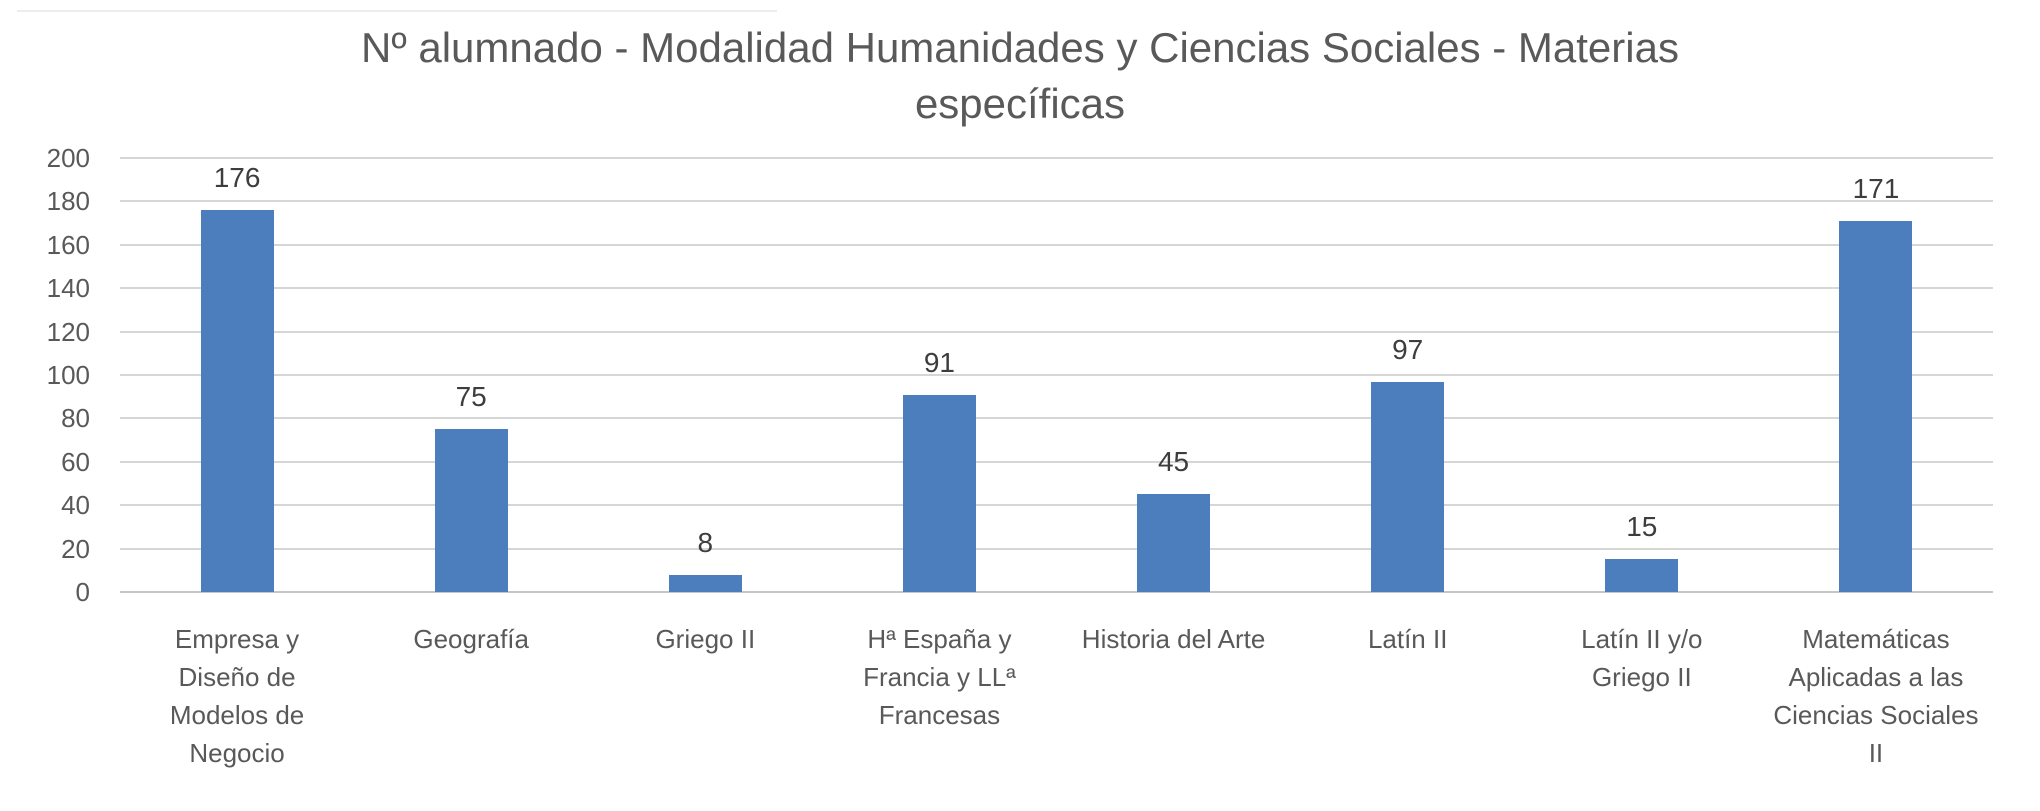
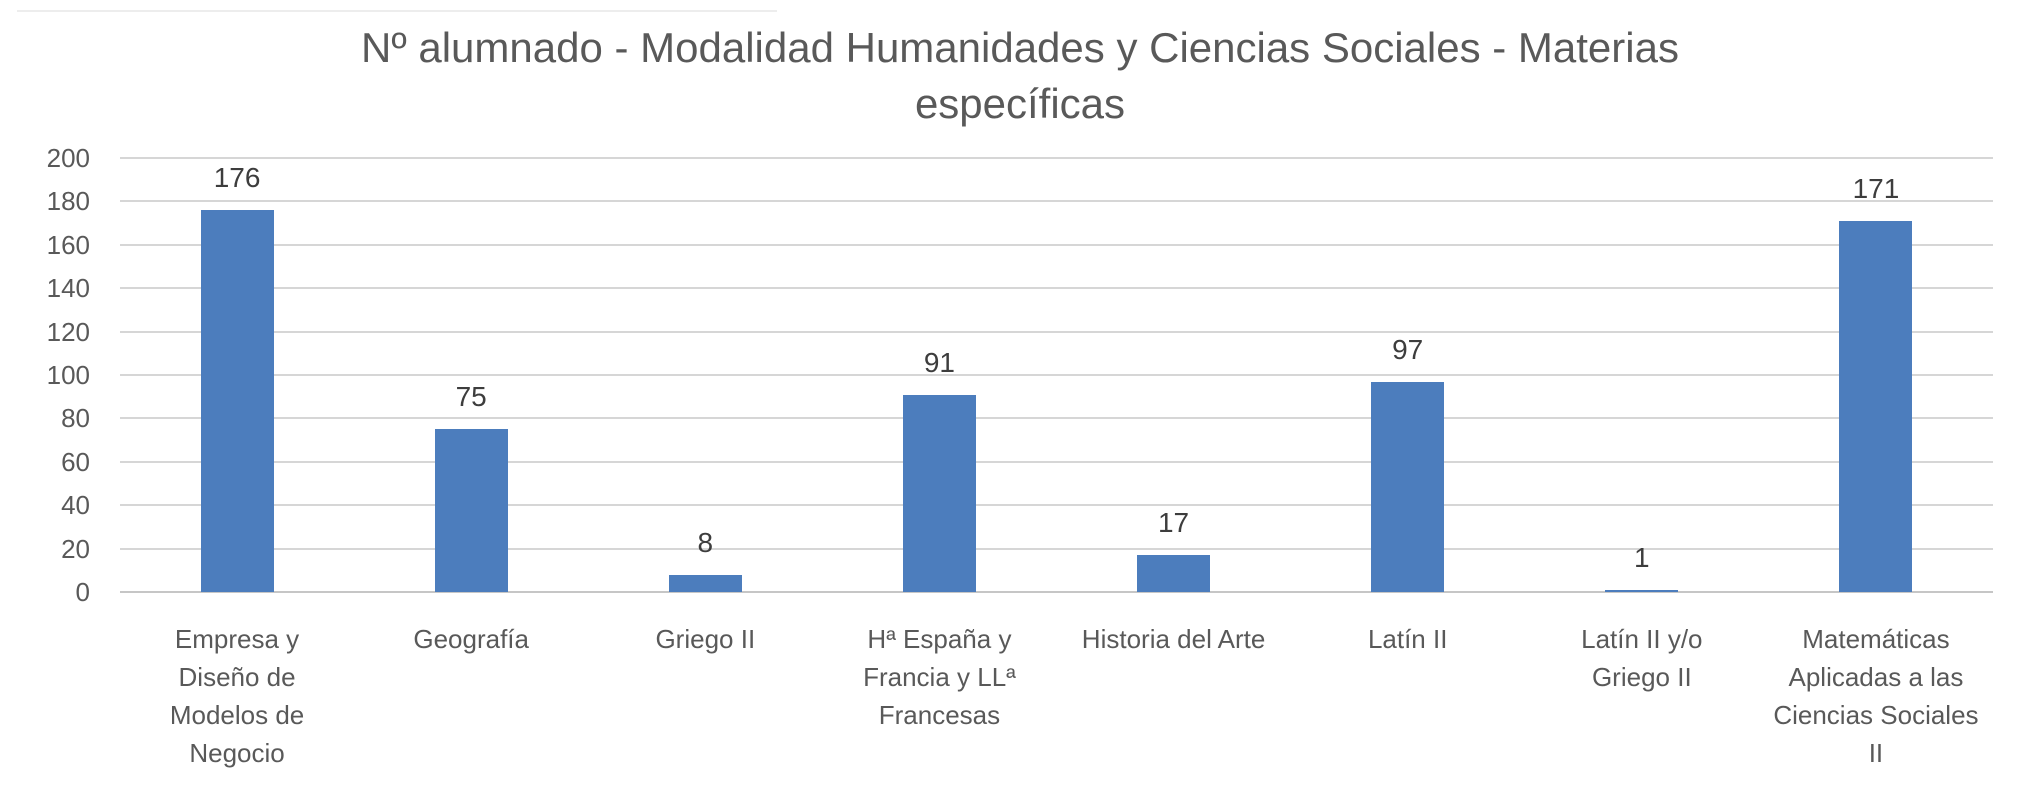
Historia del Arte: 45 -> 17
Latín II y/o Griego II: 15 -> 1
